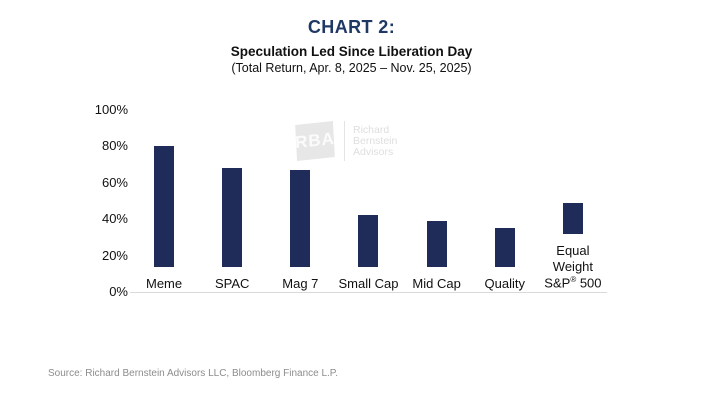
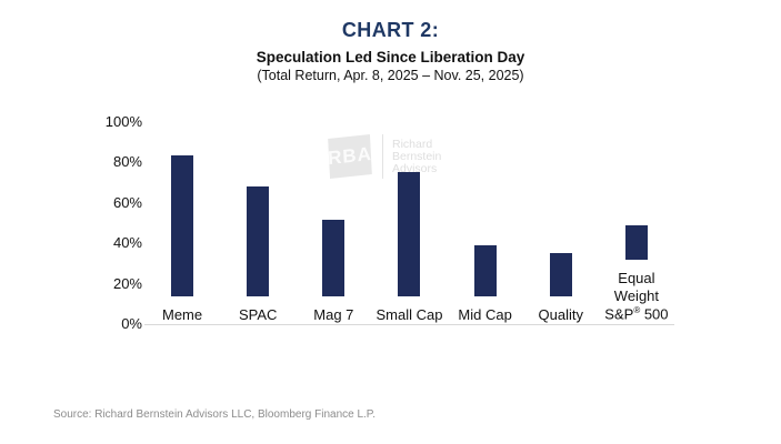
Meme: 77% -> 81%
Mag 7: 62% -> 44%
Small Cap: 33% -> 71%
